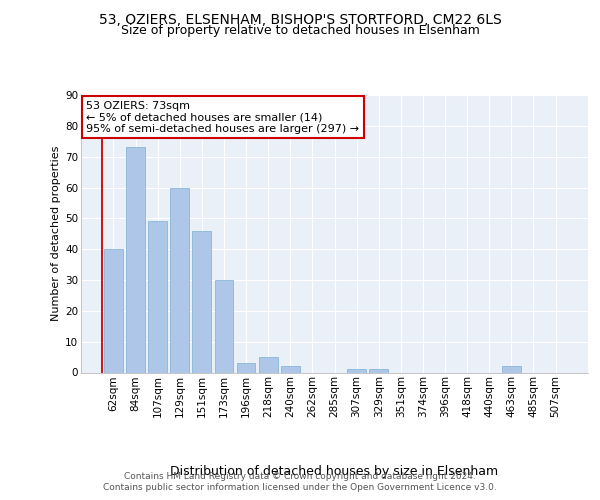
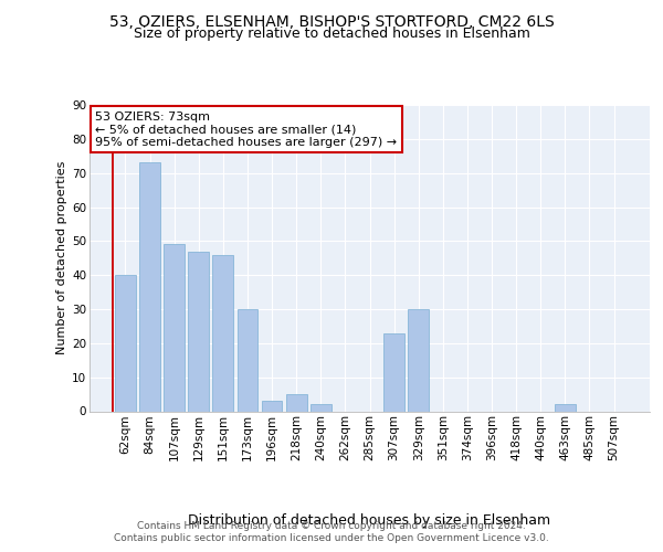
129sqm: 60 -> 47
307sqm: 1 -> 23
329sqm: 1 -> 30
